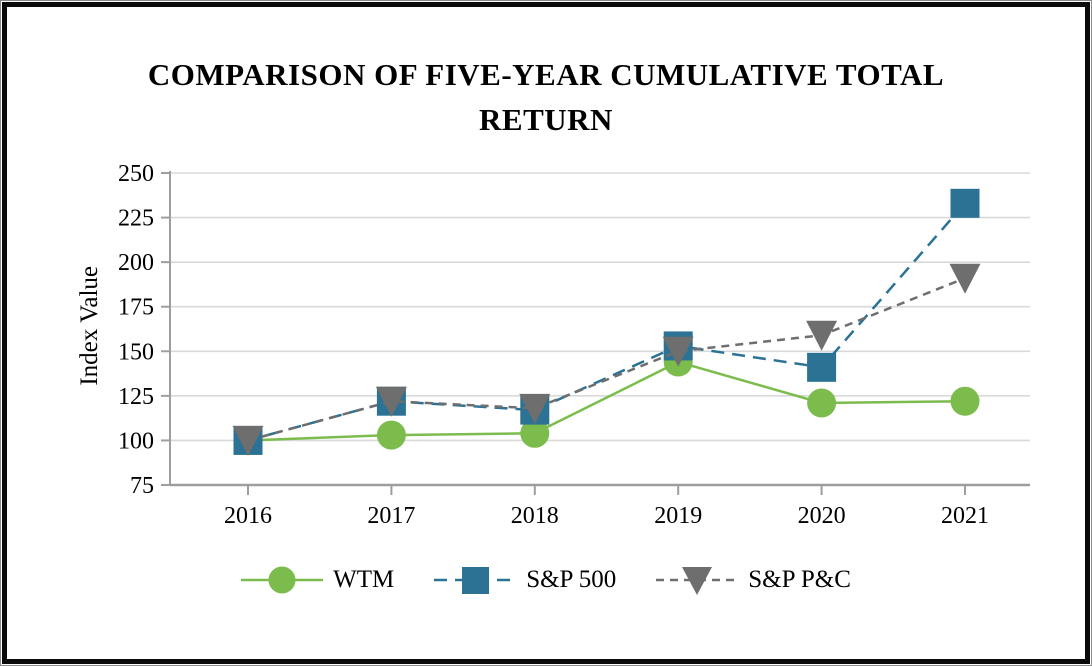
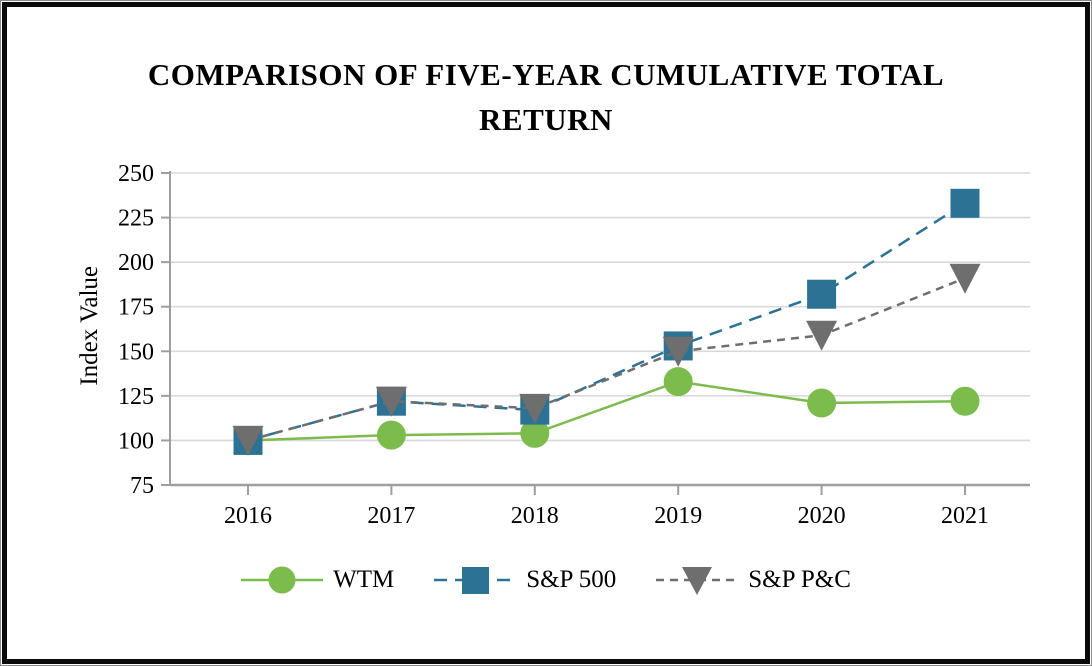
WTM/2019: 144 -> 133
S&P 500/2020: 141 -> 182
